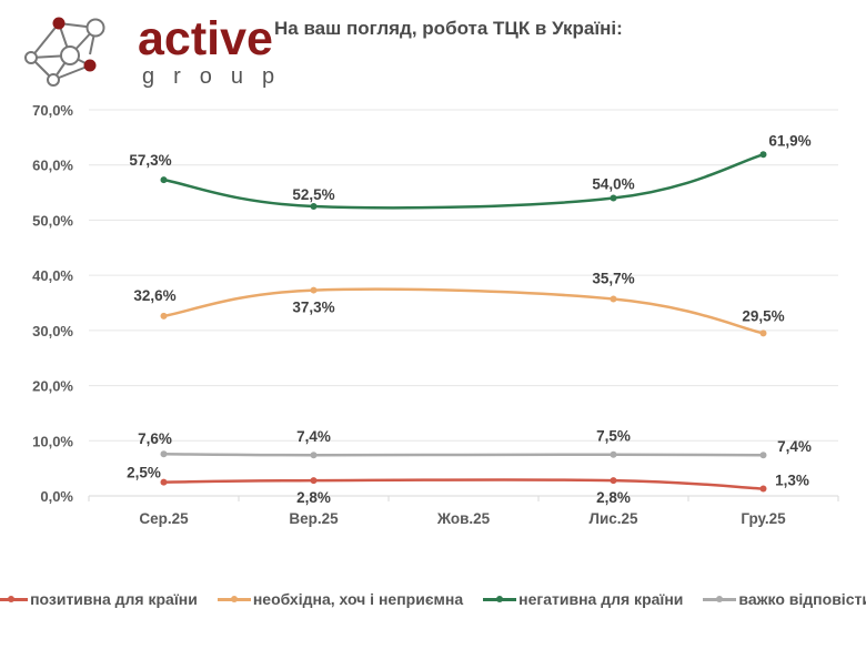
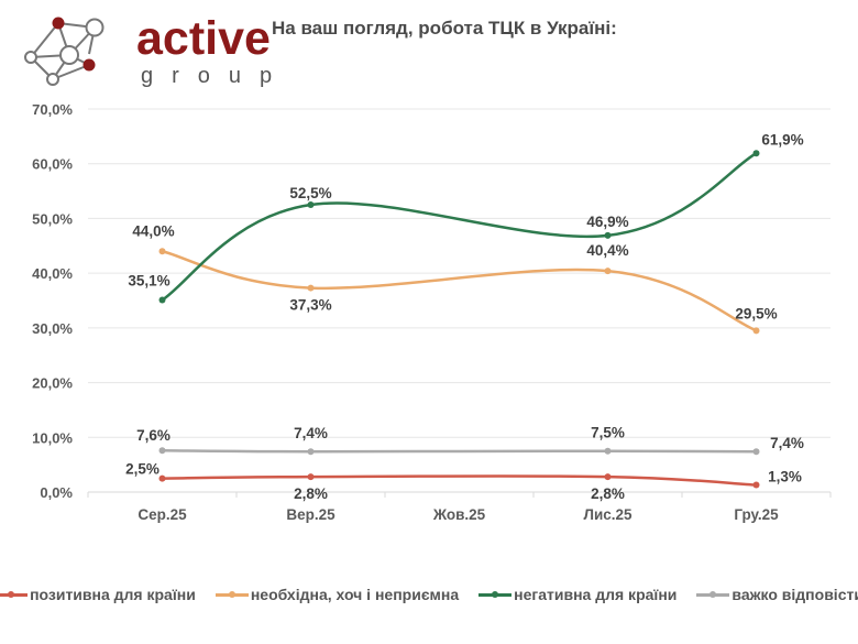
необхідна, хоч і неприємна/Сер.25: 32,6% -> 44,0%
негативна для країни/Сер.25: 57,3% -> 35,1%
необхідна, хоч і неприємна/Лис.25: 35,7% -> 40,4%
негативна для країни/Лис.25: 54,0% -> 46,9%
